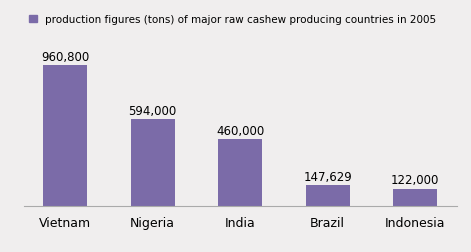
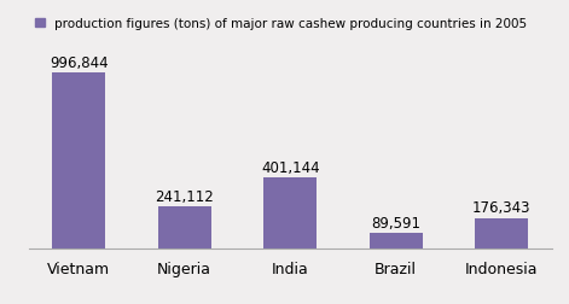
Vietnam: 960,800 -> 996,844
Nigeria: 594,000 -> 241,112
India: 460,000 -> 401,144
Brazil: 147,629 -> 89,591
Indonesia: 122,000 -> 176,343
